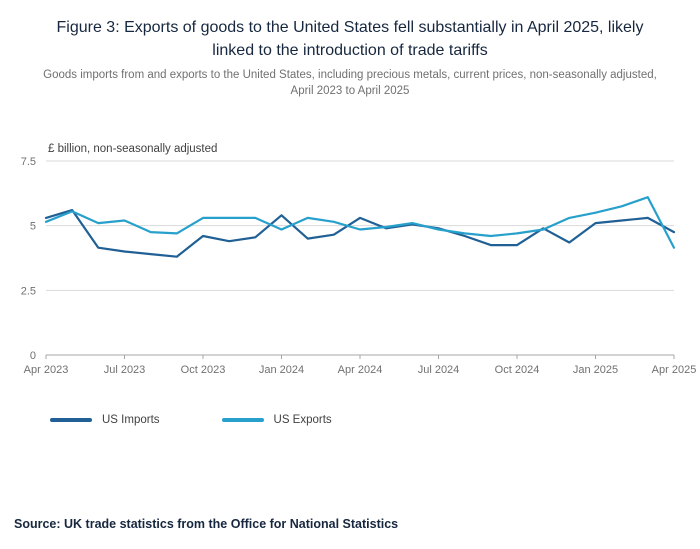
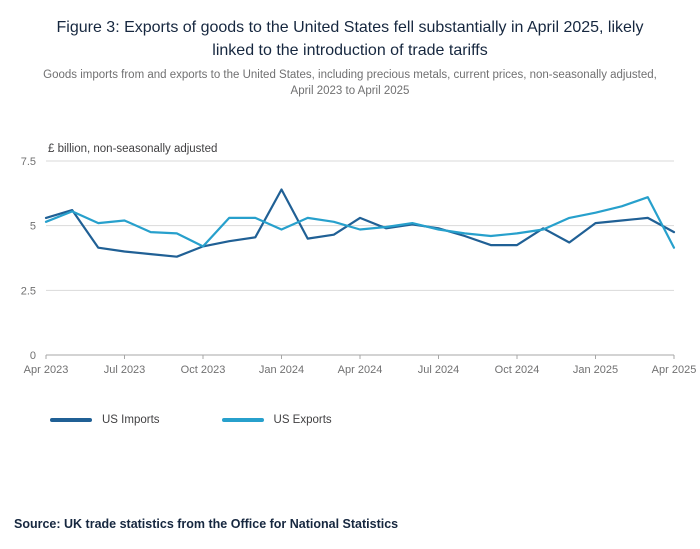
US Imports/Oct 2023: 4.6 -> 4.2
US Exports/Oct 2023: 5.3 -> 4.2
US Imports/Jan 2024: 5.4 -> 6.4
